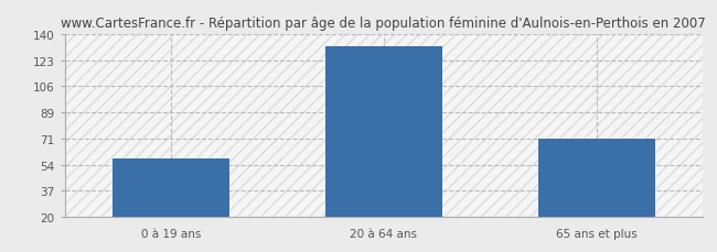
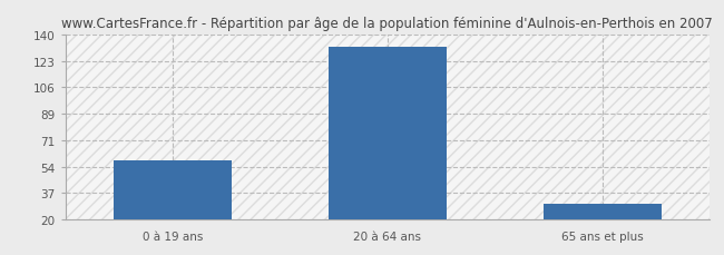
65 ans et plus: 71 -> 30
